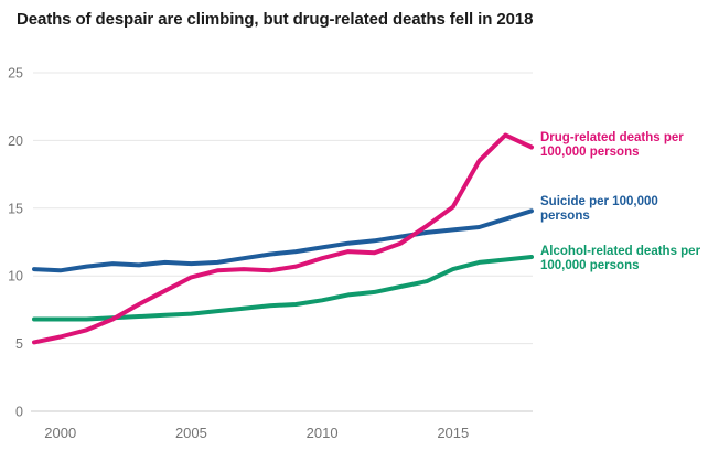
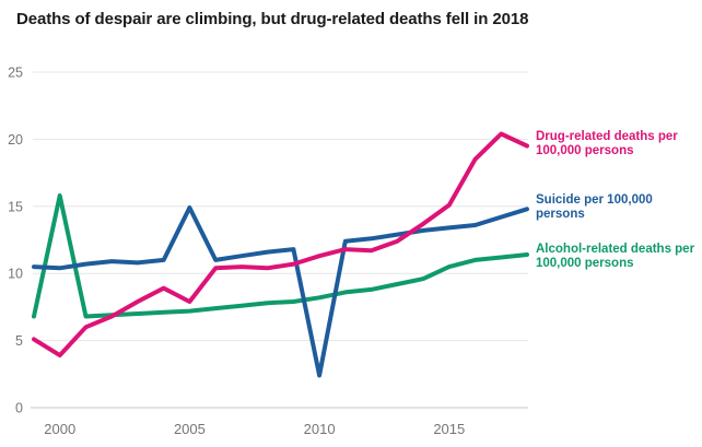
Alcohol-related deaths per 100,000 persons/2000: 6.8 -> 15.8
Drug-related deaths per 100,000 persons/2000: 5.5 -> 3.9
Suicide per 100,000 persons/2005: 10.9 -> 14.9
Drug-related deaths per 100,000 persons/2005: 9.9 -> 7.9
Suicide per 100,000 persons/2010: 12.1 -> 2.4
